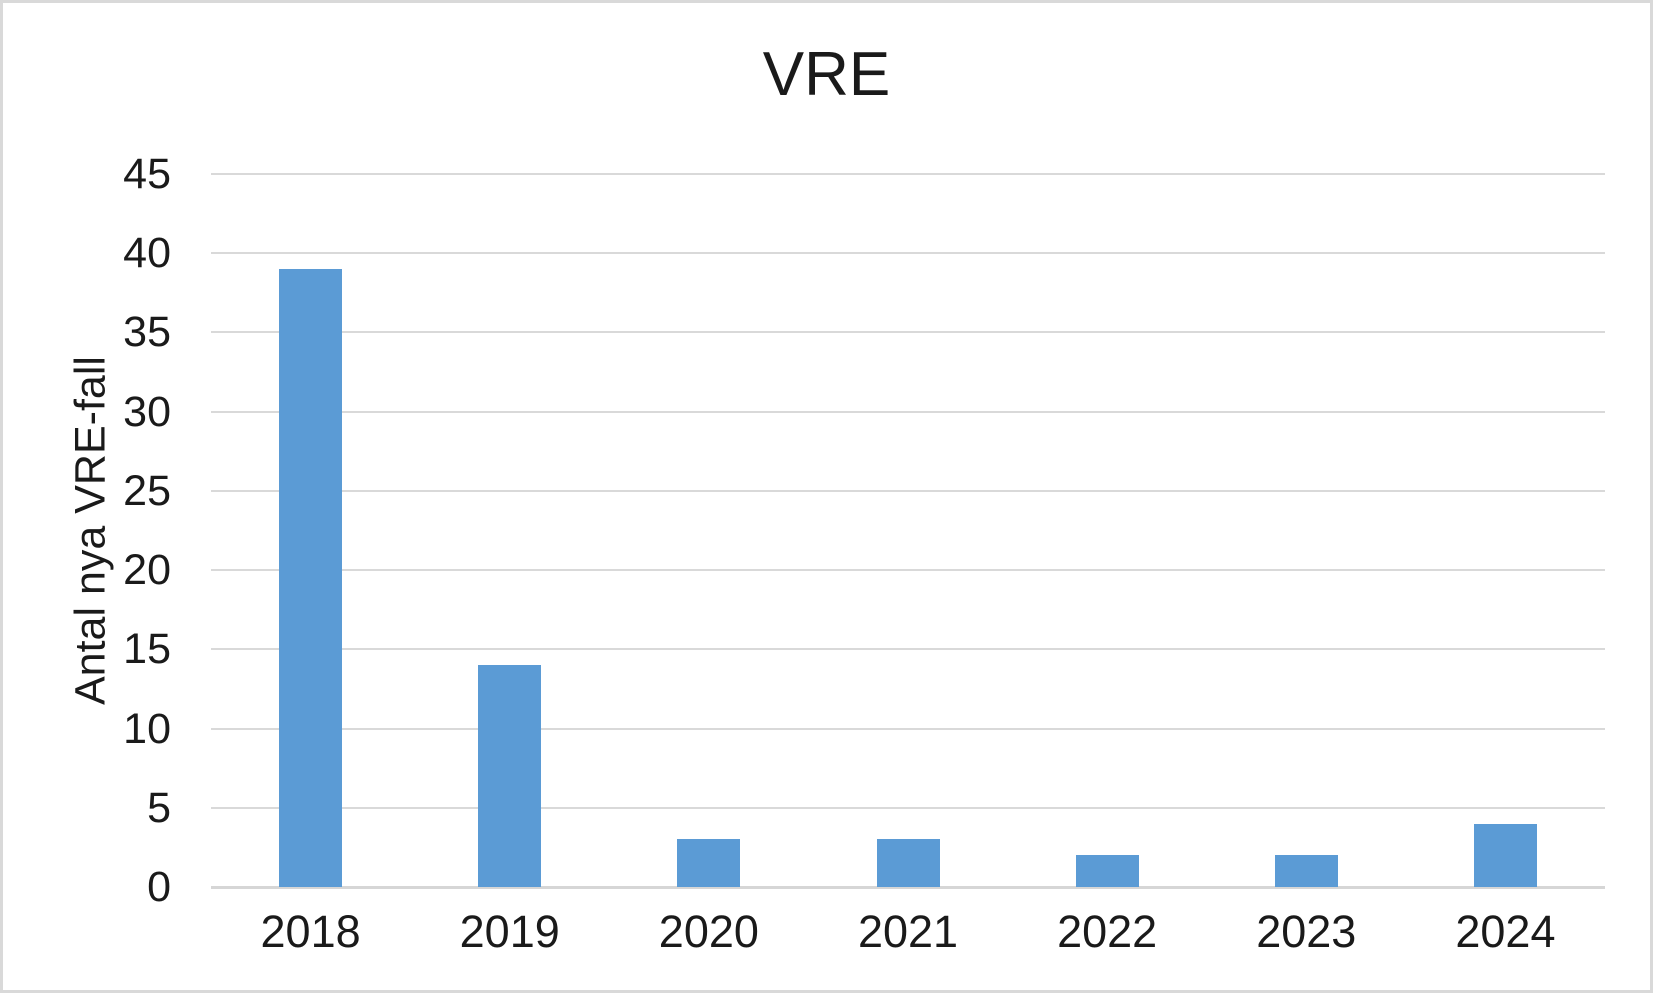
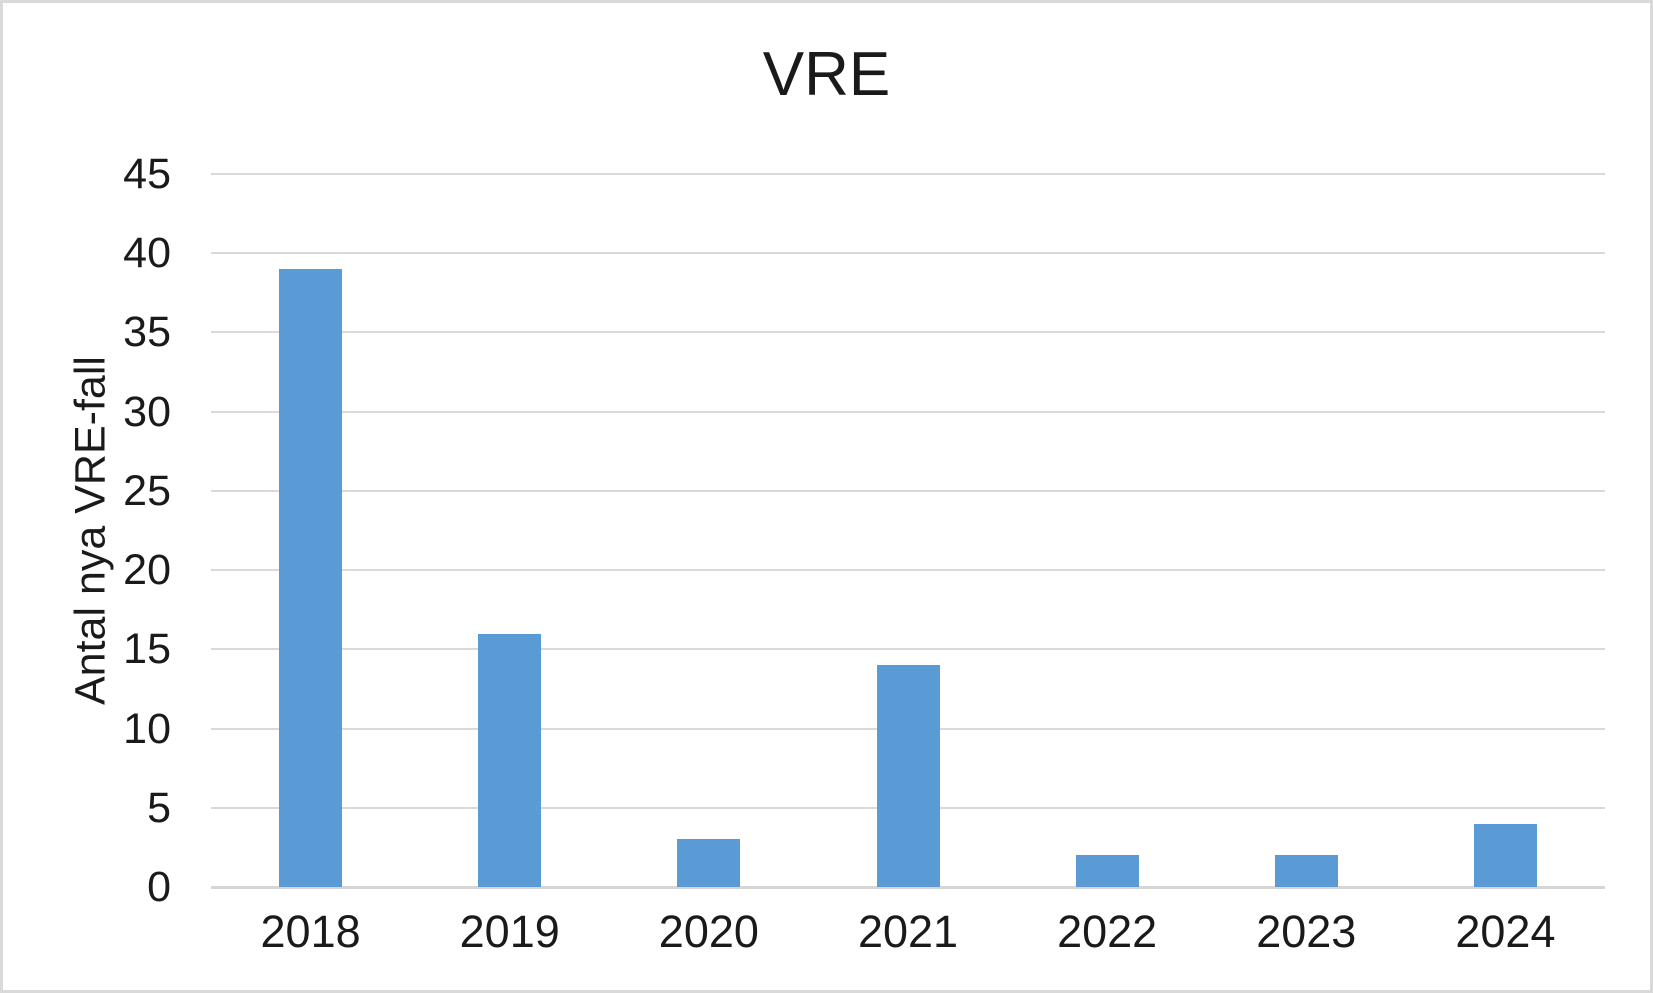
2019: 14 -> 16
2021: 3 -> 14
